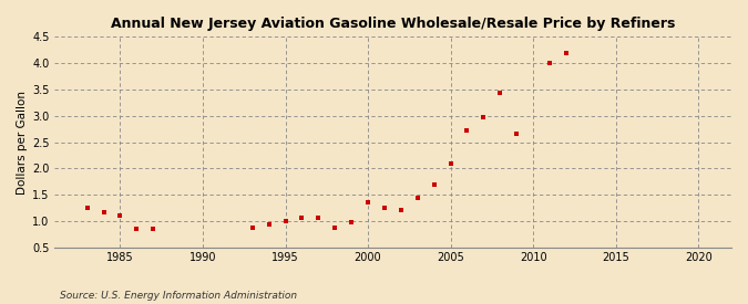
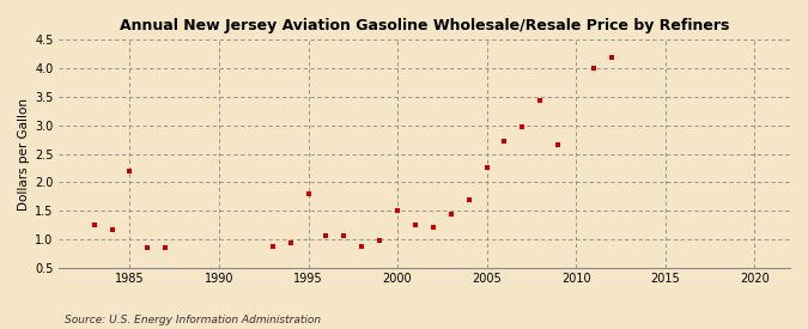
1985: 1.10 -> 2.20
1995: 1.01 -> 1.80
2000: 1.35 -> 1.50
2005: 2.10 -> 2.25
